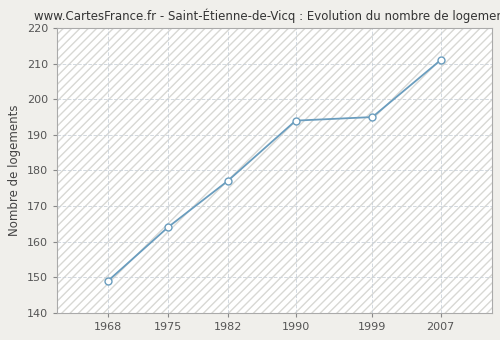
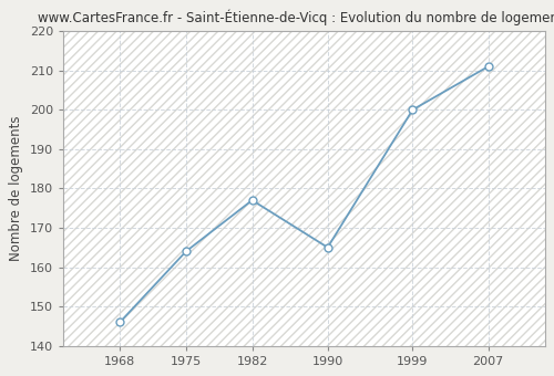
1968: 149 -> 146
1990: 194 -> 165
1999: 195 -> 200
